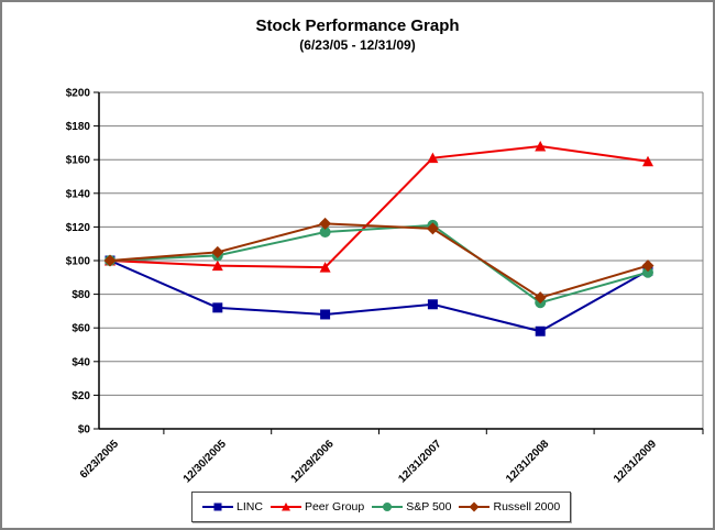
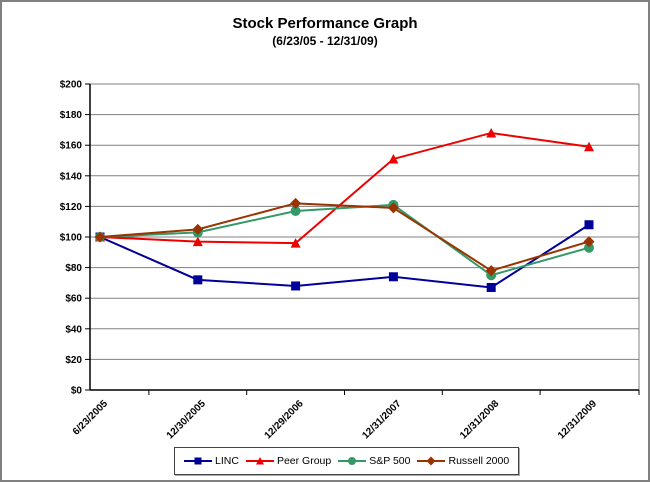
Peer Group/12/31/2007: $161 -> $151
LINC/12/31/2008: $58 -> $67
LINC/12/31/2009: $94 -> $108
